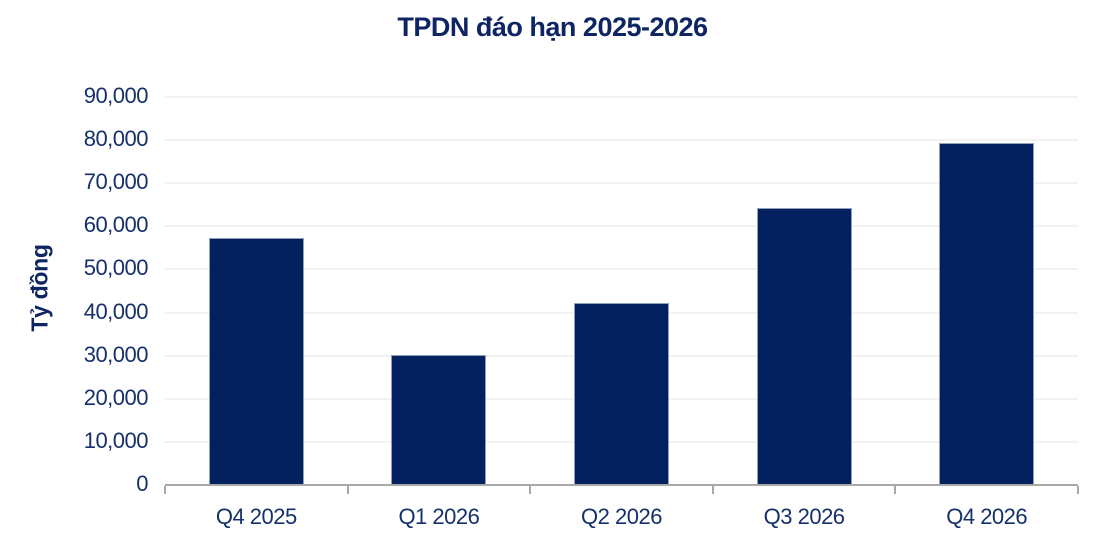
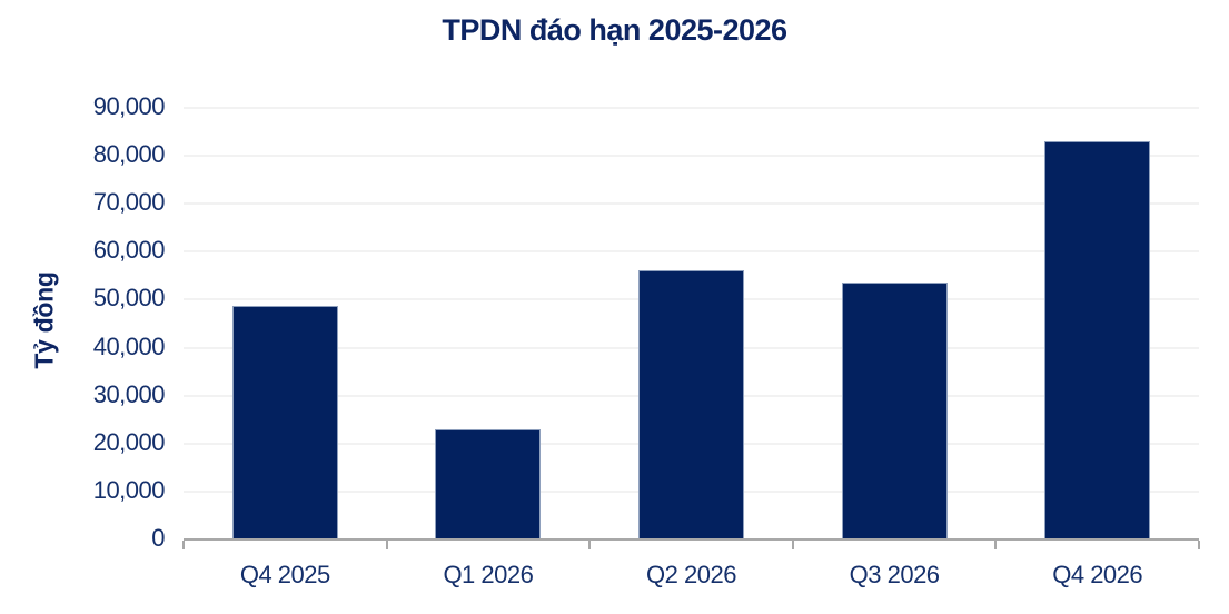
Q4 2025: 57000 -> 48000
Q1 2026: 30000 -> 23000
Q2 2026: 42000 -> 56000
Q3 2026: 64000 -> 53000
Q4 2026: 79000 -> 83000
